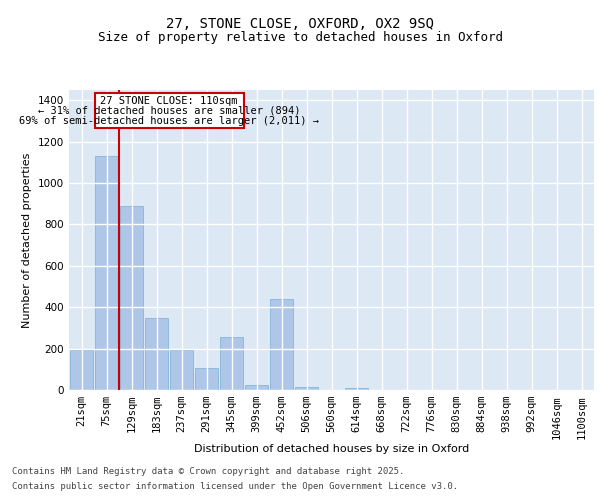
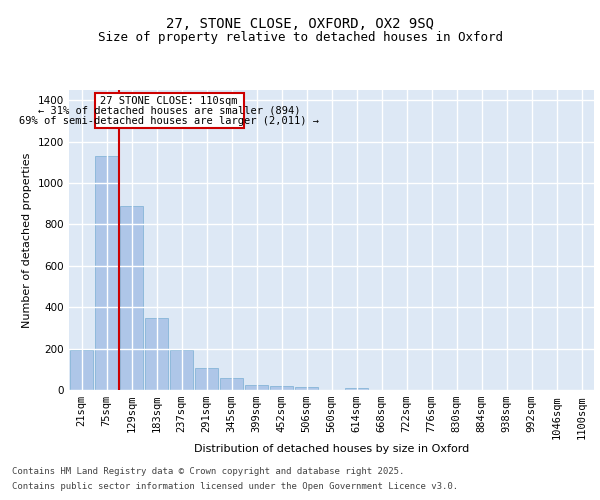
345sqm: 255 -> 60
452sqm: 440 -> 20
